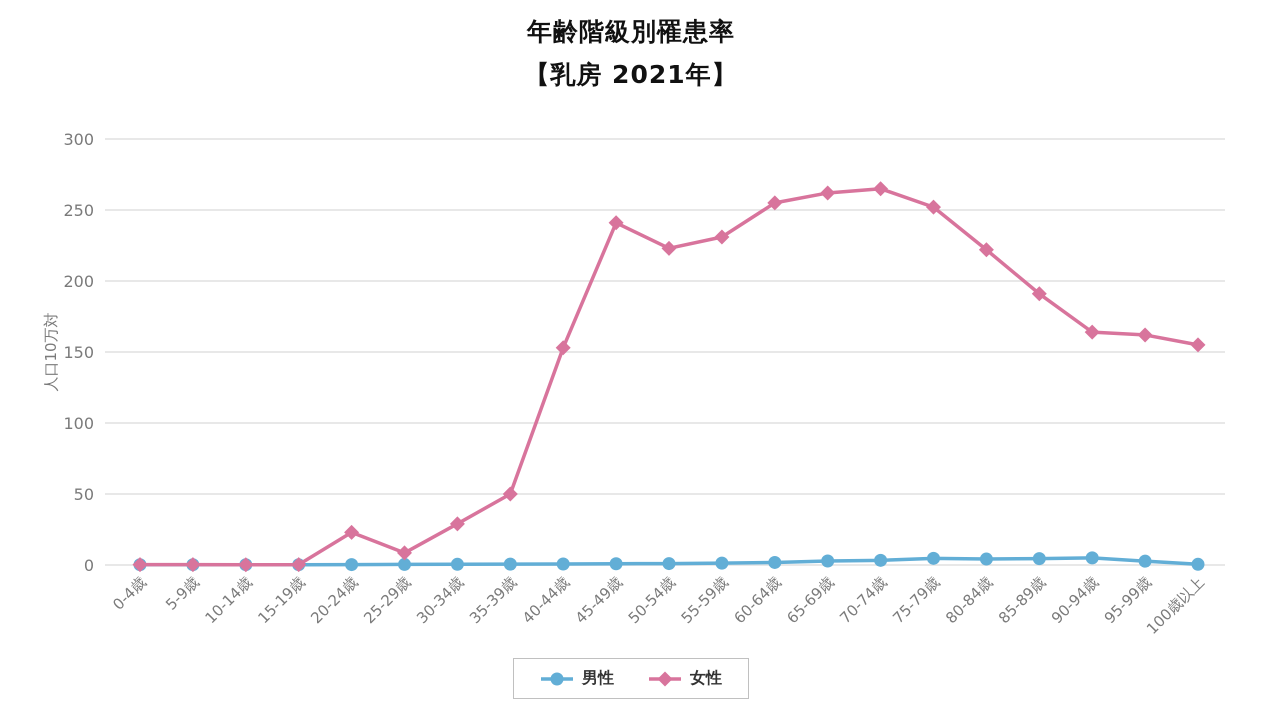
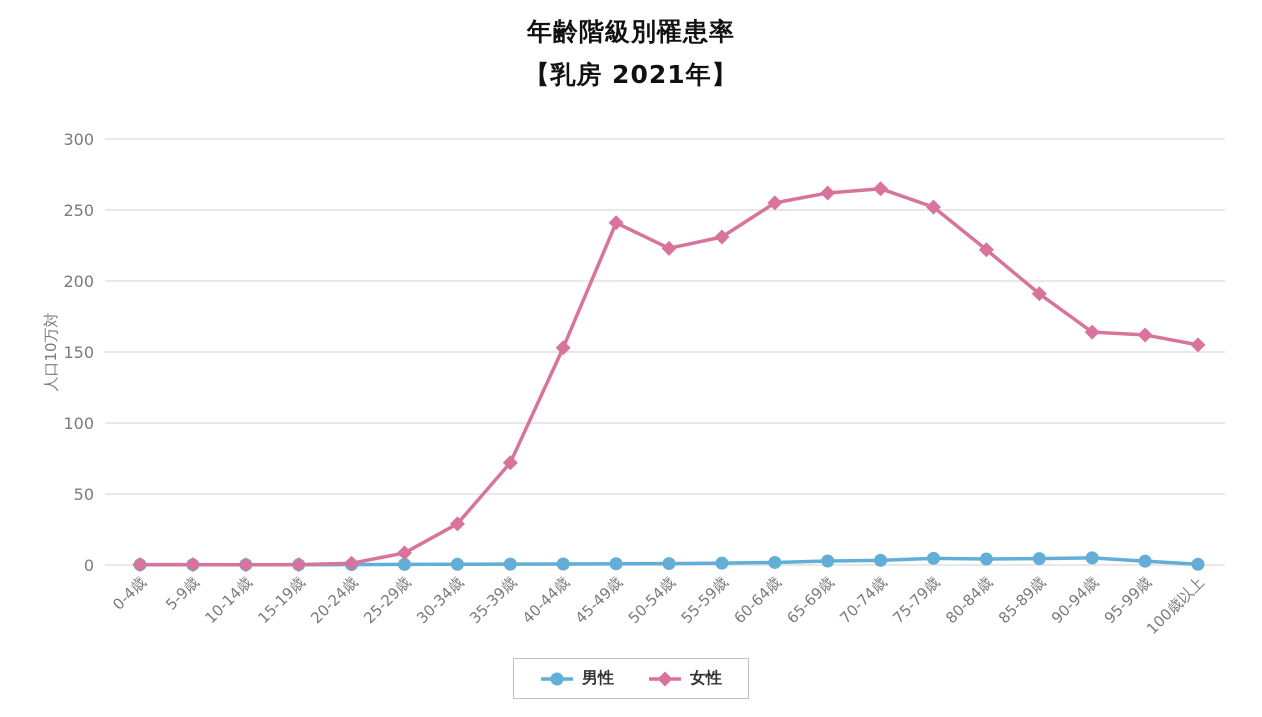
女性/20-24歳: 23 -> 1
女性/35-39歳: 50 -> 72
